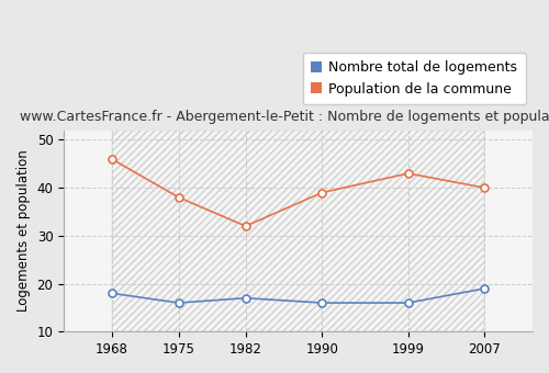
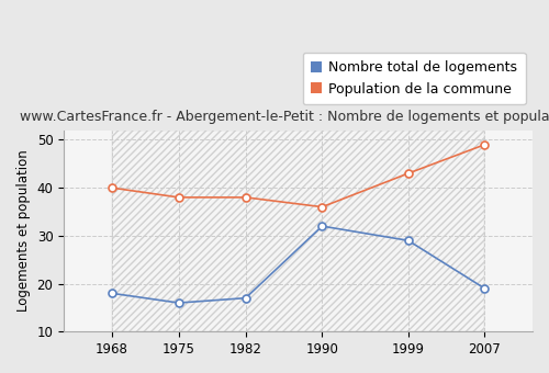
Population de la commune/1968: 46 -> 40
Population de la commune/1982: 32 -> 38
Nombre total de logements/1990: 16 -> 32
Population de la commune/1990: 39 -> 36
Nombre total de logements/1999: 16 -> 29
Population de la commune/2007: 40 -> 49
